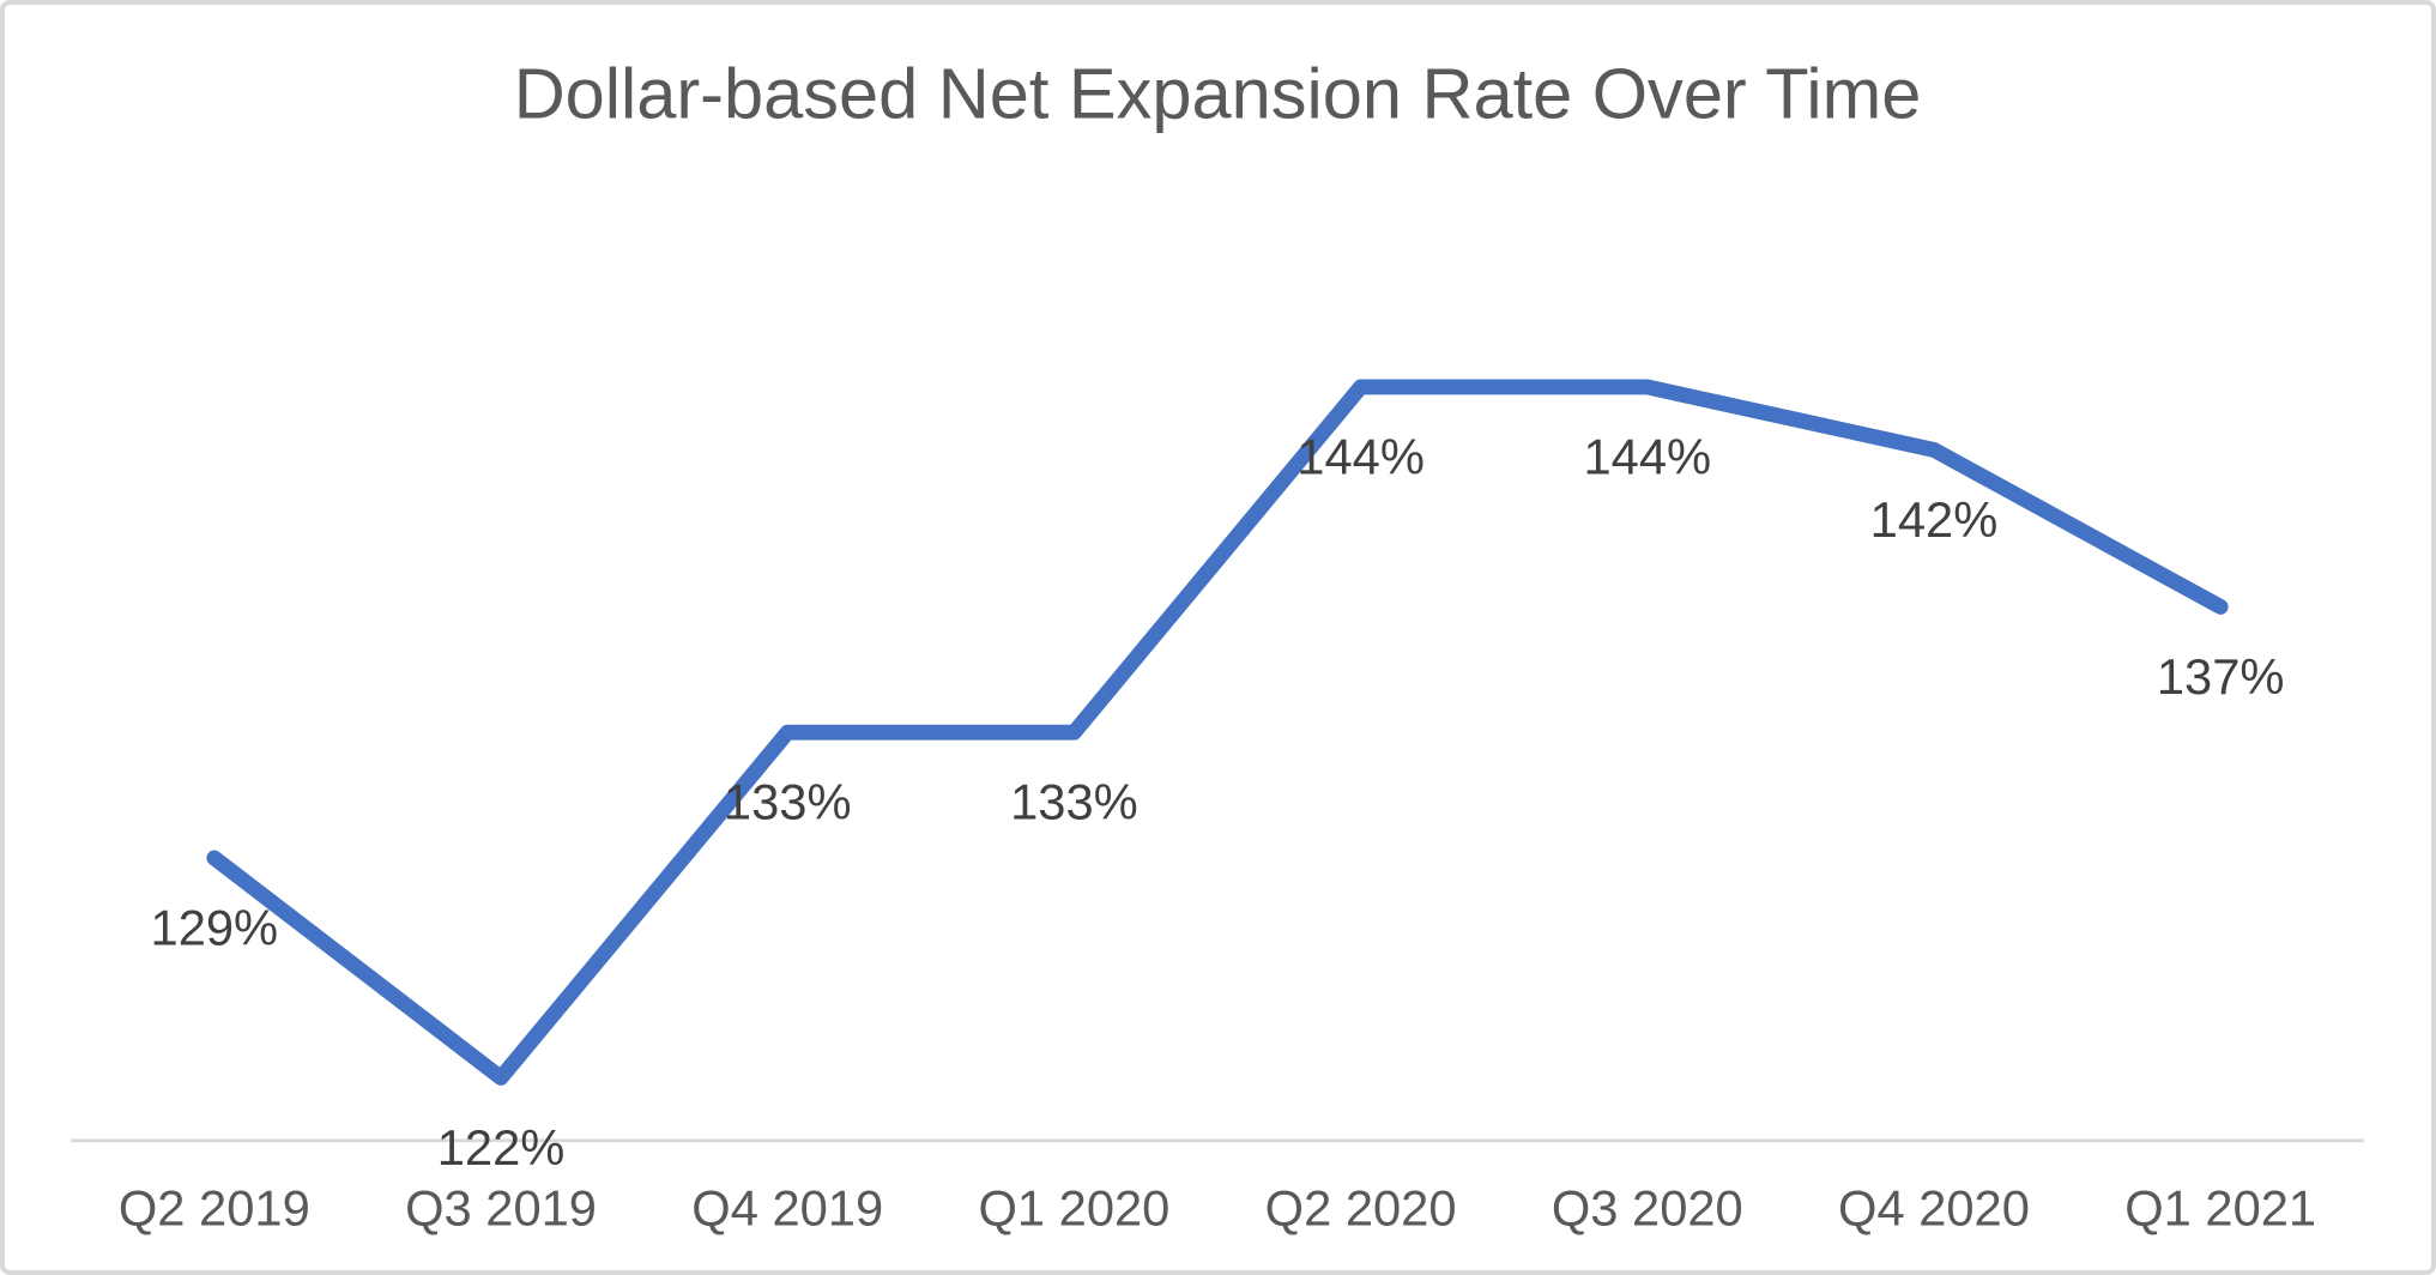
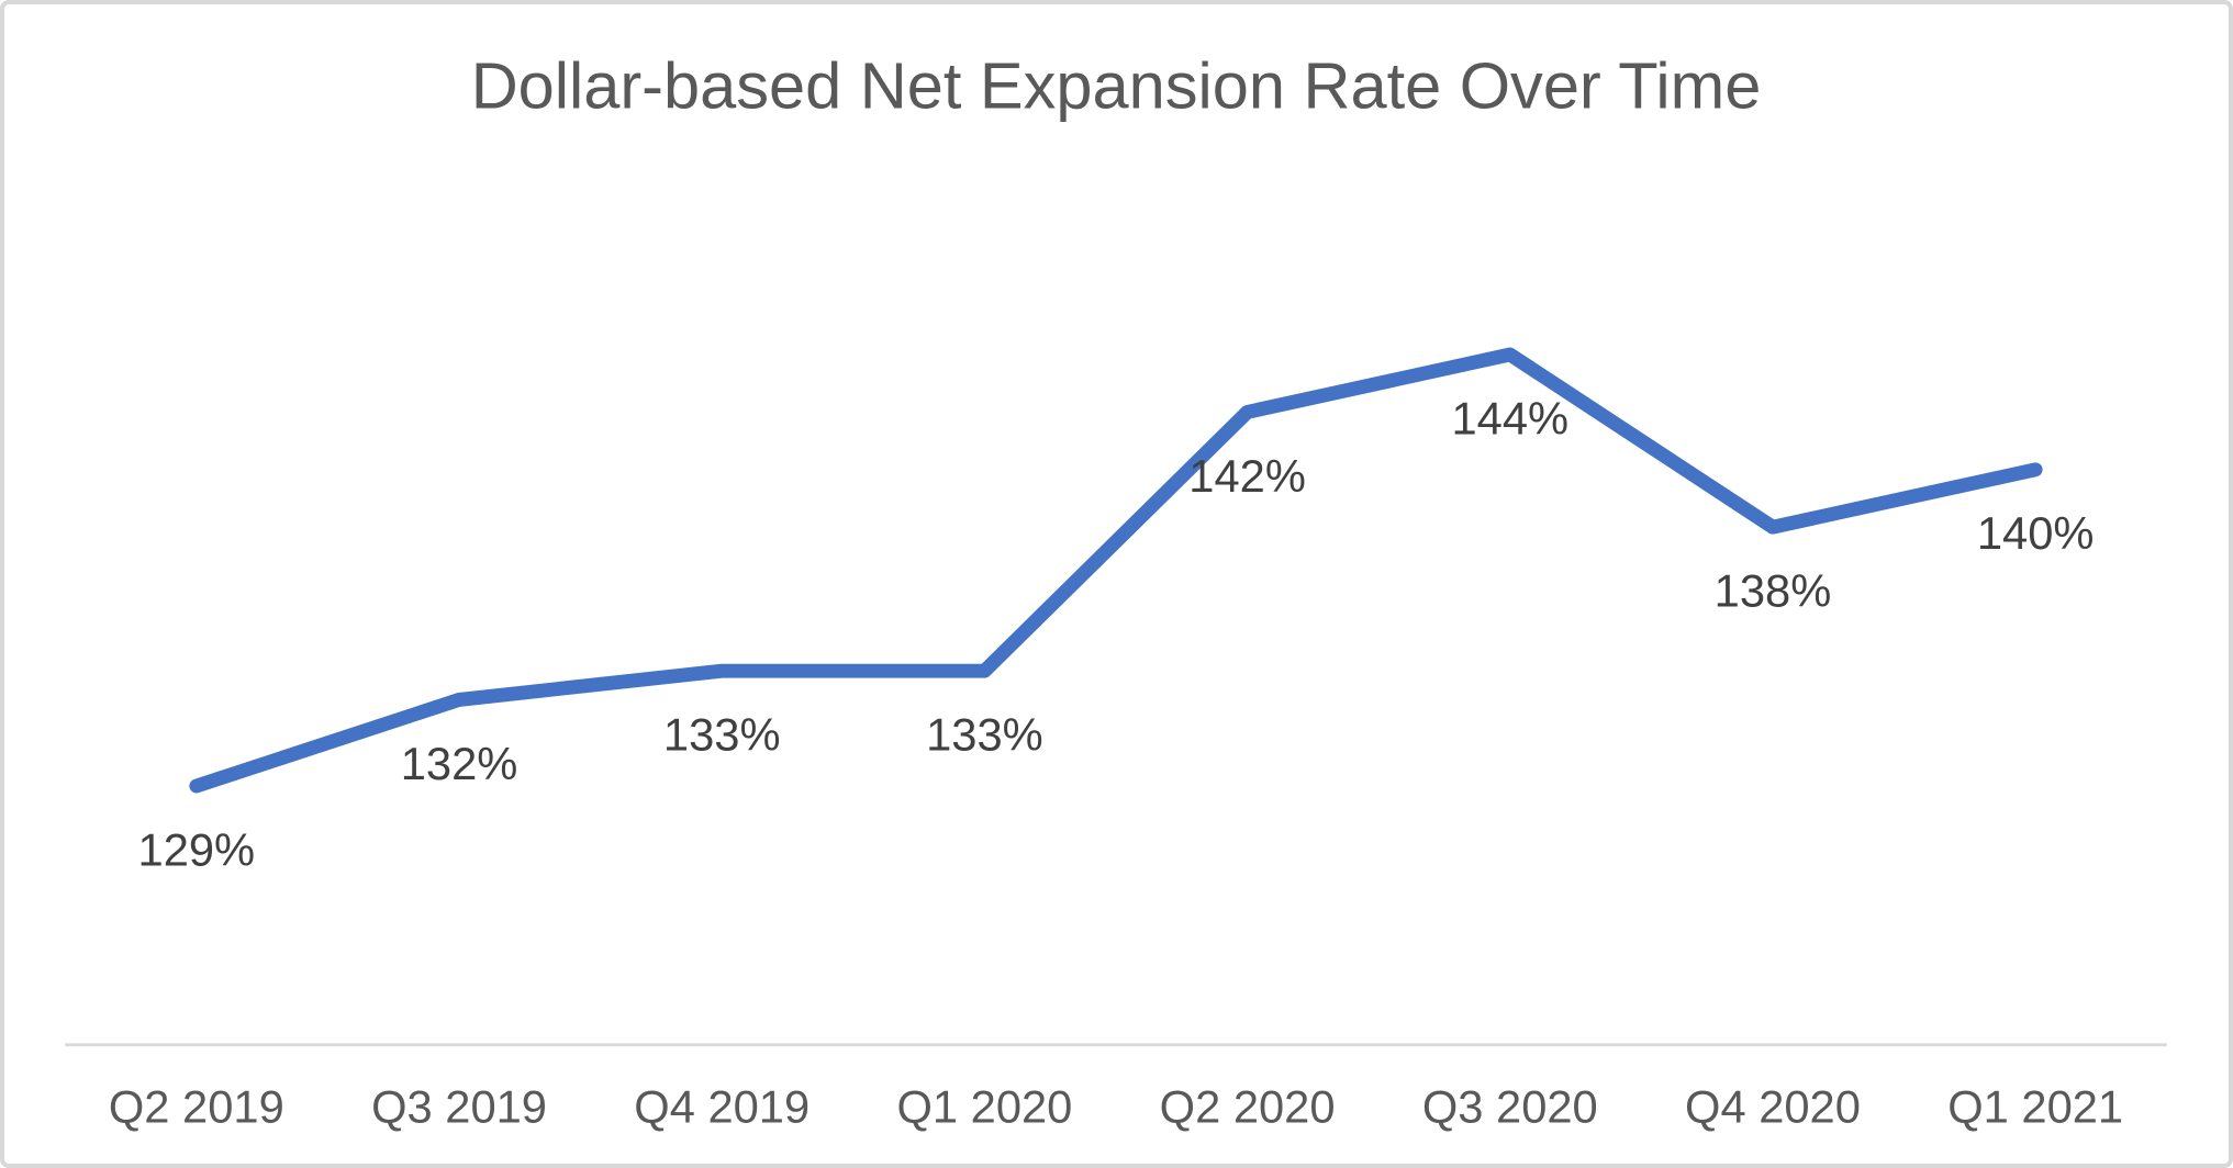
Q3 2019: 122% -> 132%
Q2 2020: 144% -> 142%
Q4 2020: 142% -> 138%
Q1 2021: 137% -> 140%
